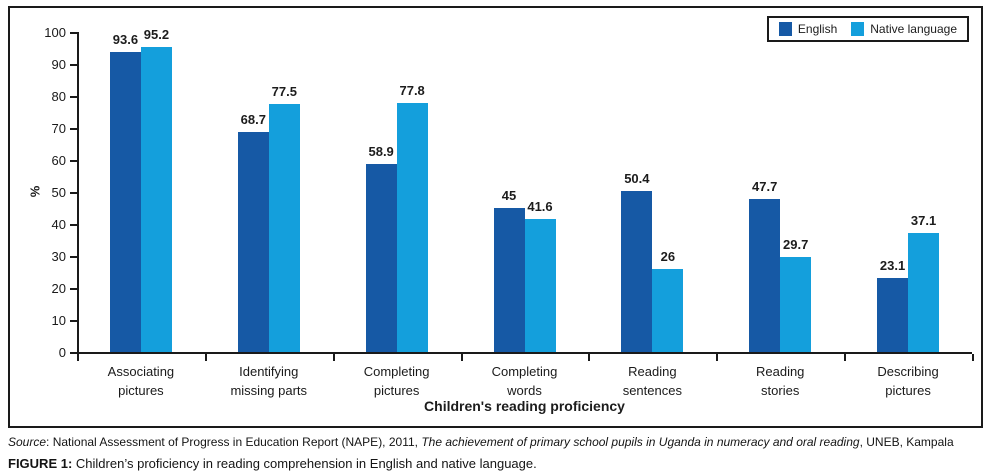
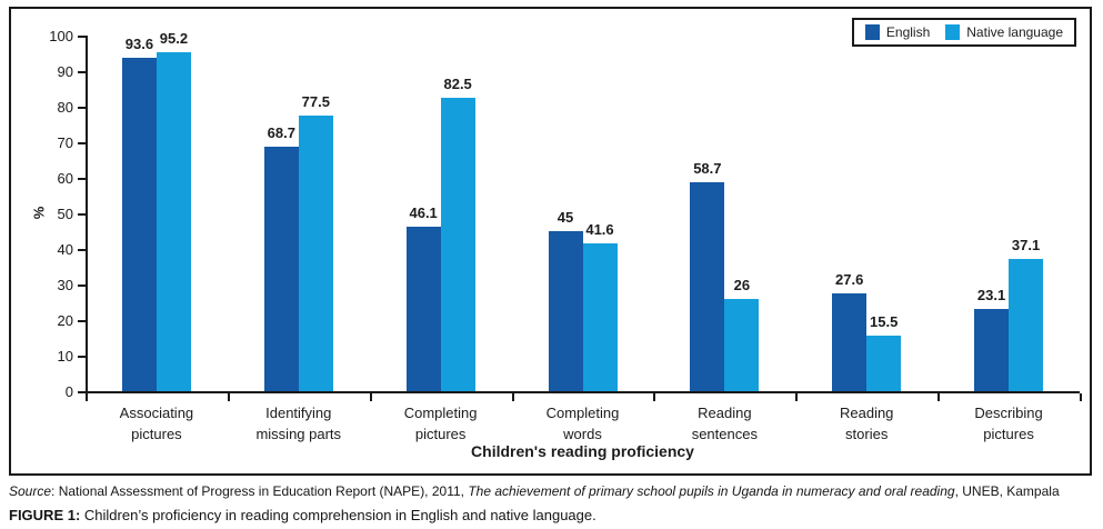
English/Completing pictures: 58.9 -> 46.1
Native language/Completing pictures: 77.8 -> 82.5
English/Reading sentences: 50.4 -> 58.7
English/Reading stories: 47.7 -> 27.6
Native language/Reading stories: 29.7 -> 15.5
